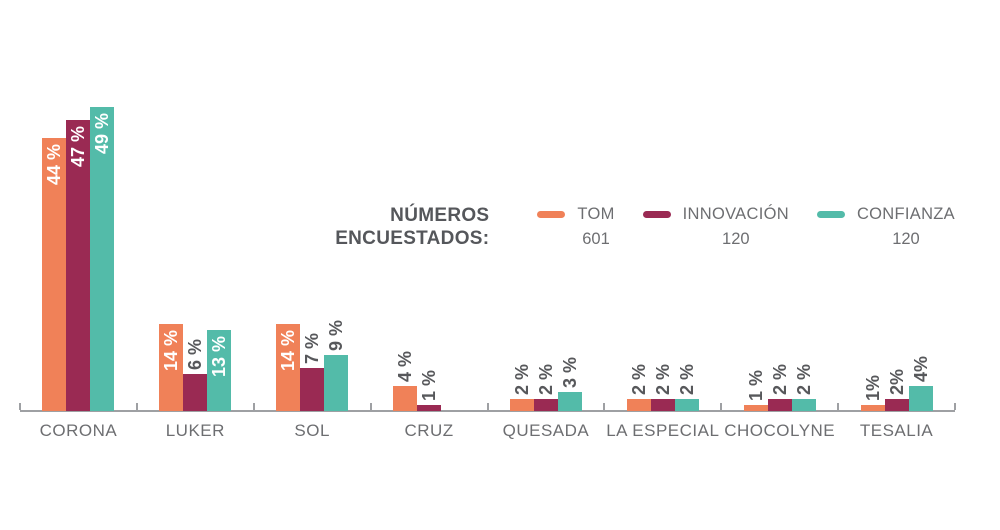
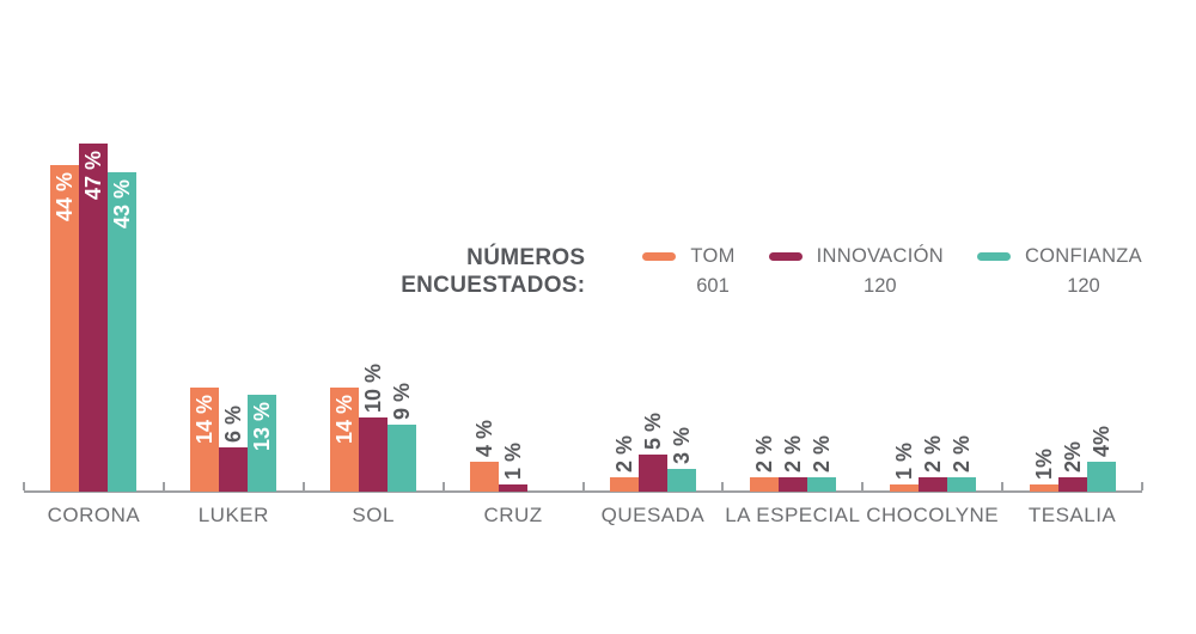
CONFIANZA/CORONA: 49 -> 43
INNOVACIÓN/SOL: 7 -> 10
INNOVACIÓN/QUESADA: 2 -> 5
